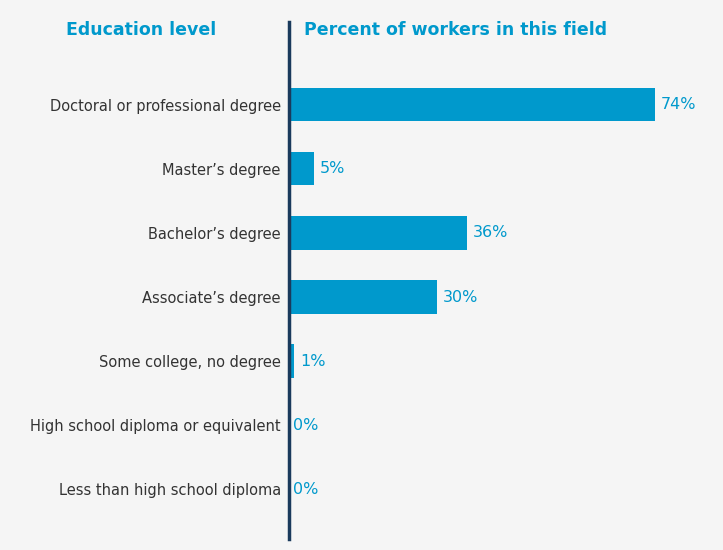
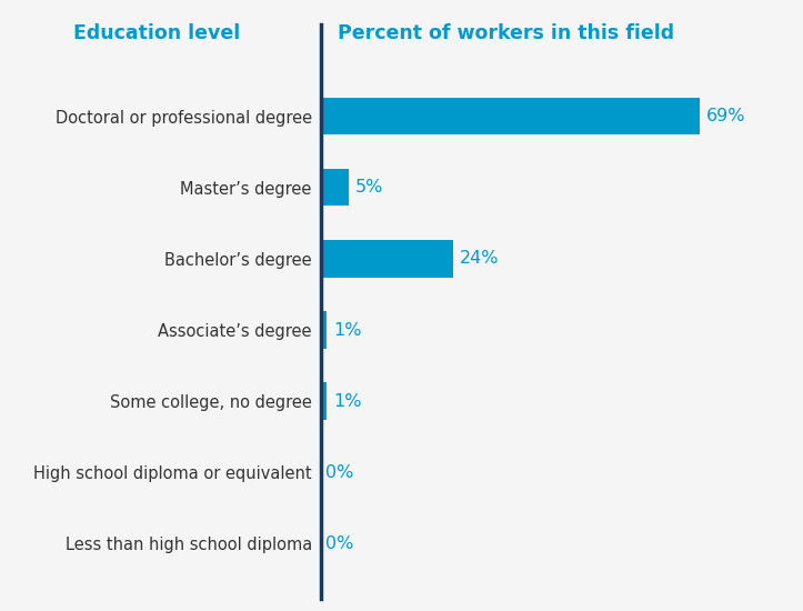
Doctoral or professional degree: 74% -> 69%
Bachelor’s degree: 36% -> 24%
Associate’s degree: 30% -> 1%
